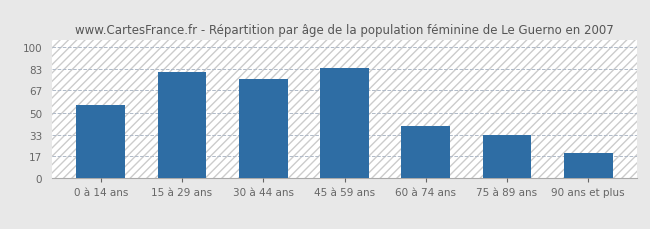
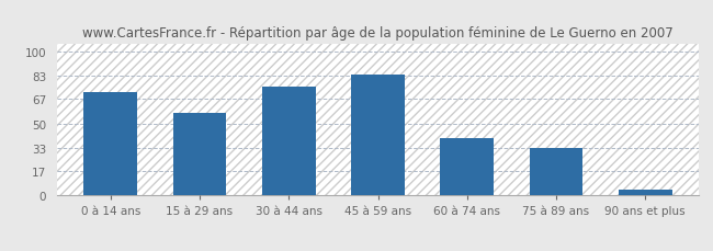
0 à 14 ans: 56 -> 72
15 à 29 ans: 81 -> 57
90 ans et plus: 19 -> 4
